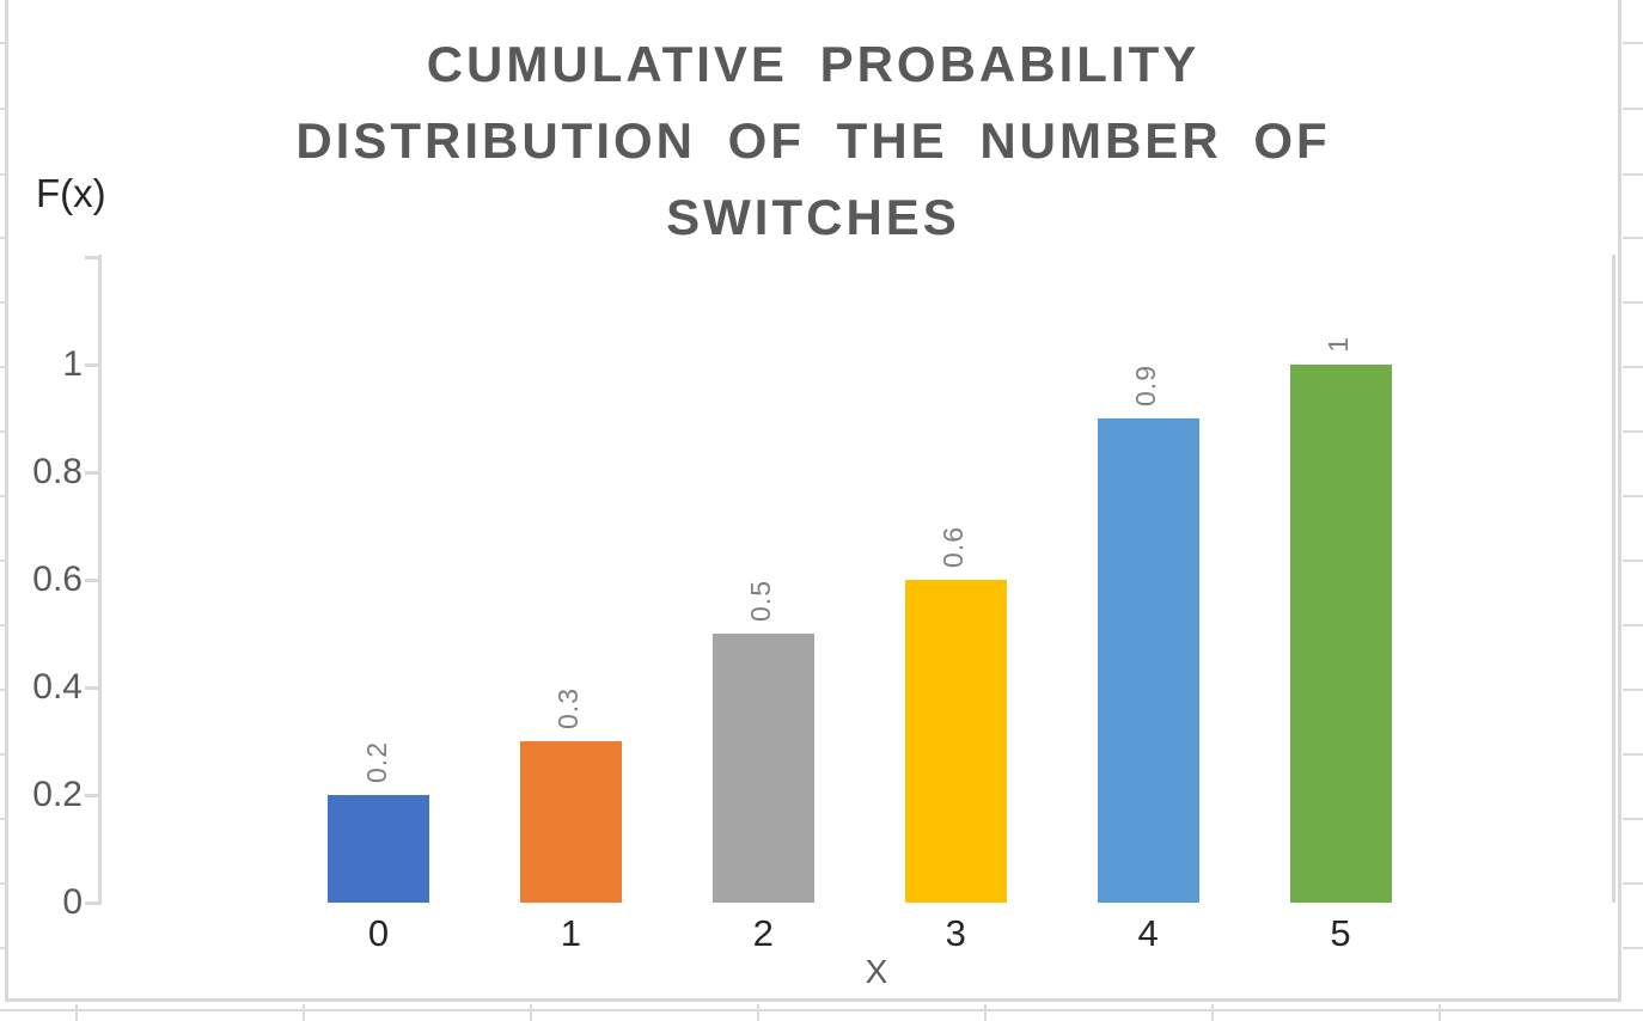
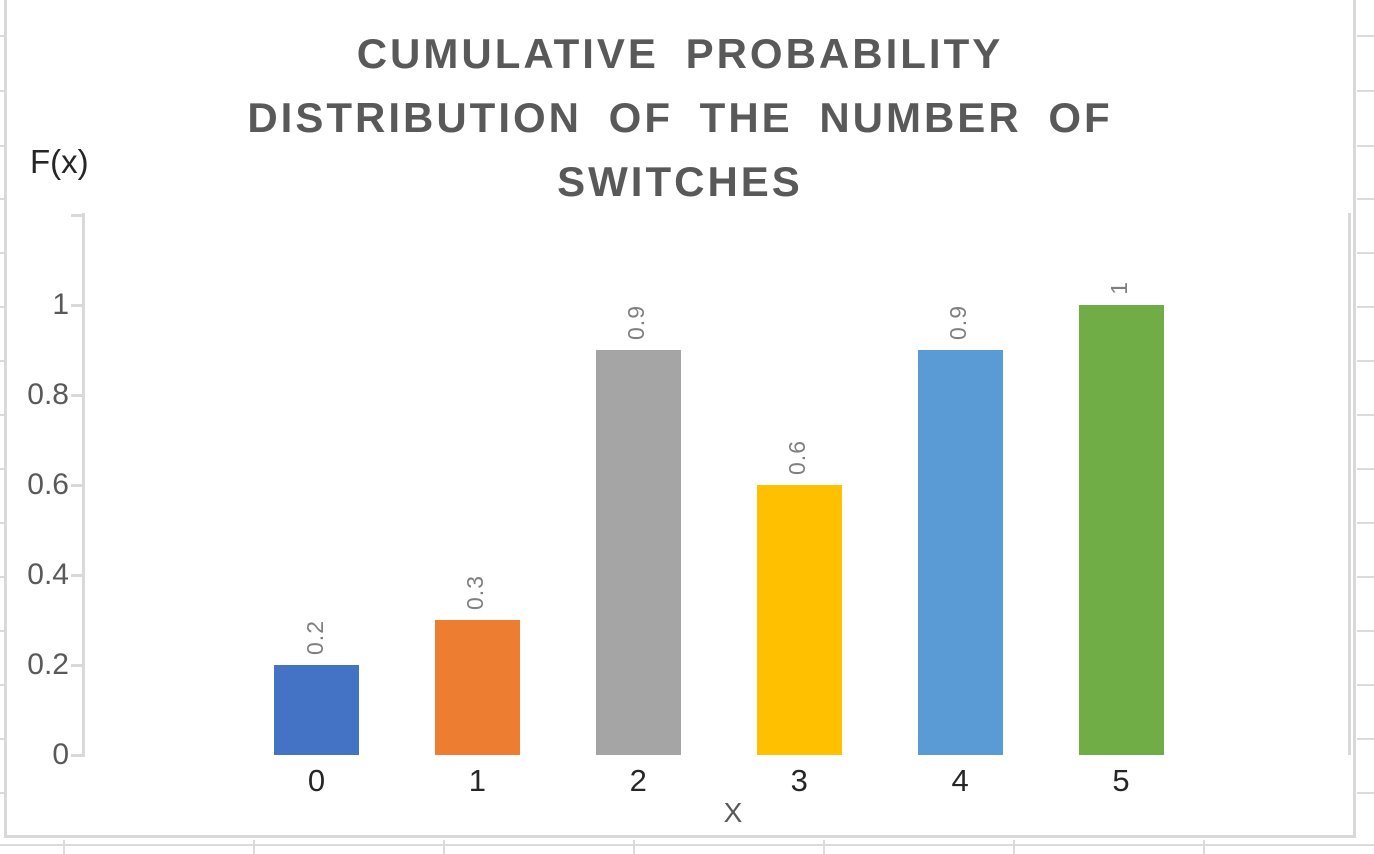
2: 0.5 -> 0.9
